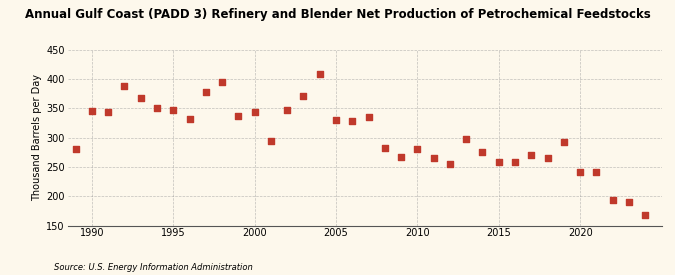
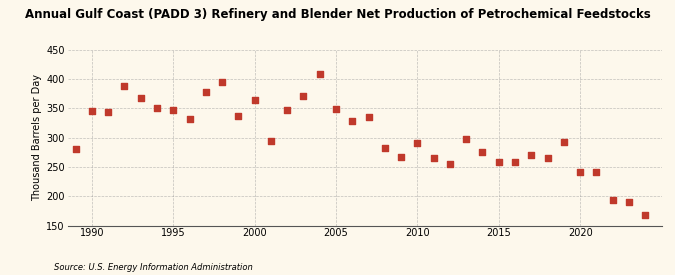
2000: 344 -> 364
2005: 330 -> 348
2010: 280 -> 290
